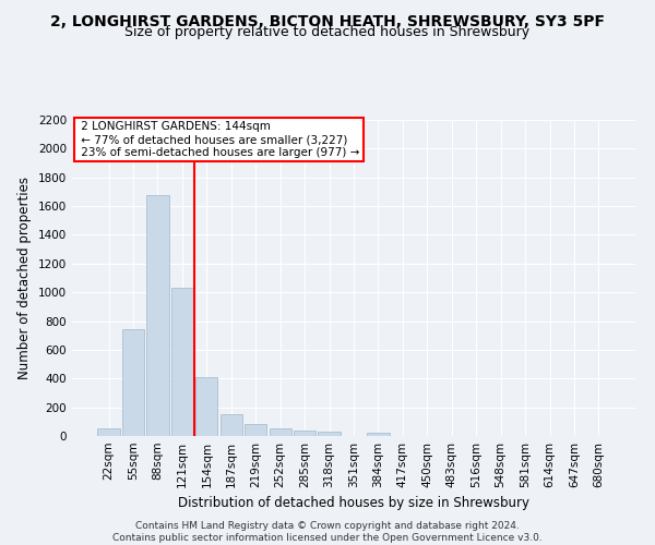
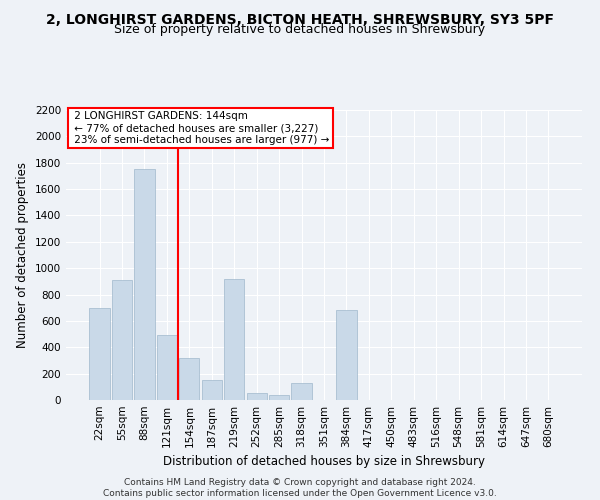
22sqm: 60 -> 700
55sqm: 740 -> 910
88sqm: 1680 -> 1750
121sqm: 1040 -> 490
154sqm: 410 -> 320
219sqm: 80 -> 920
318sqm: 30 -> 130
384sqm: 20 -> 680
